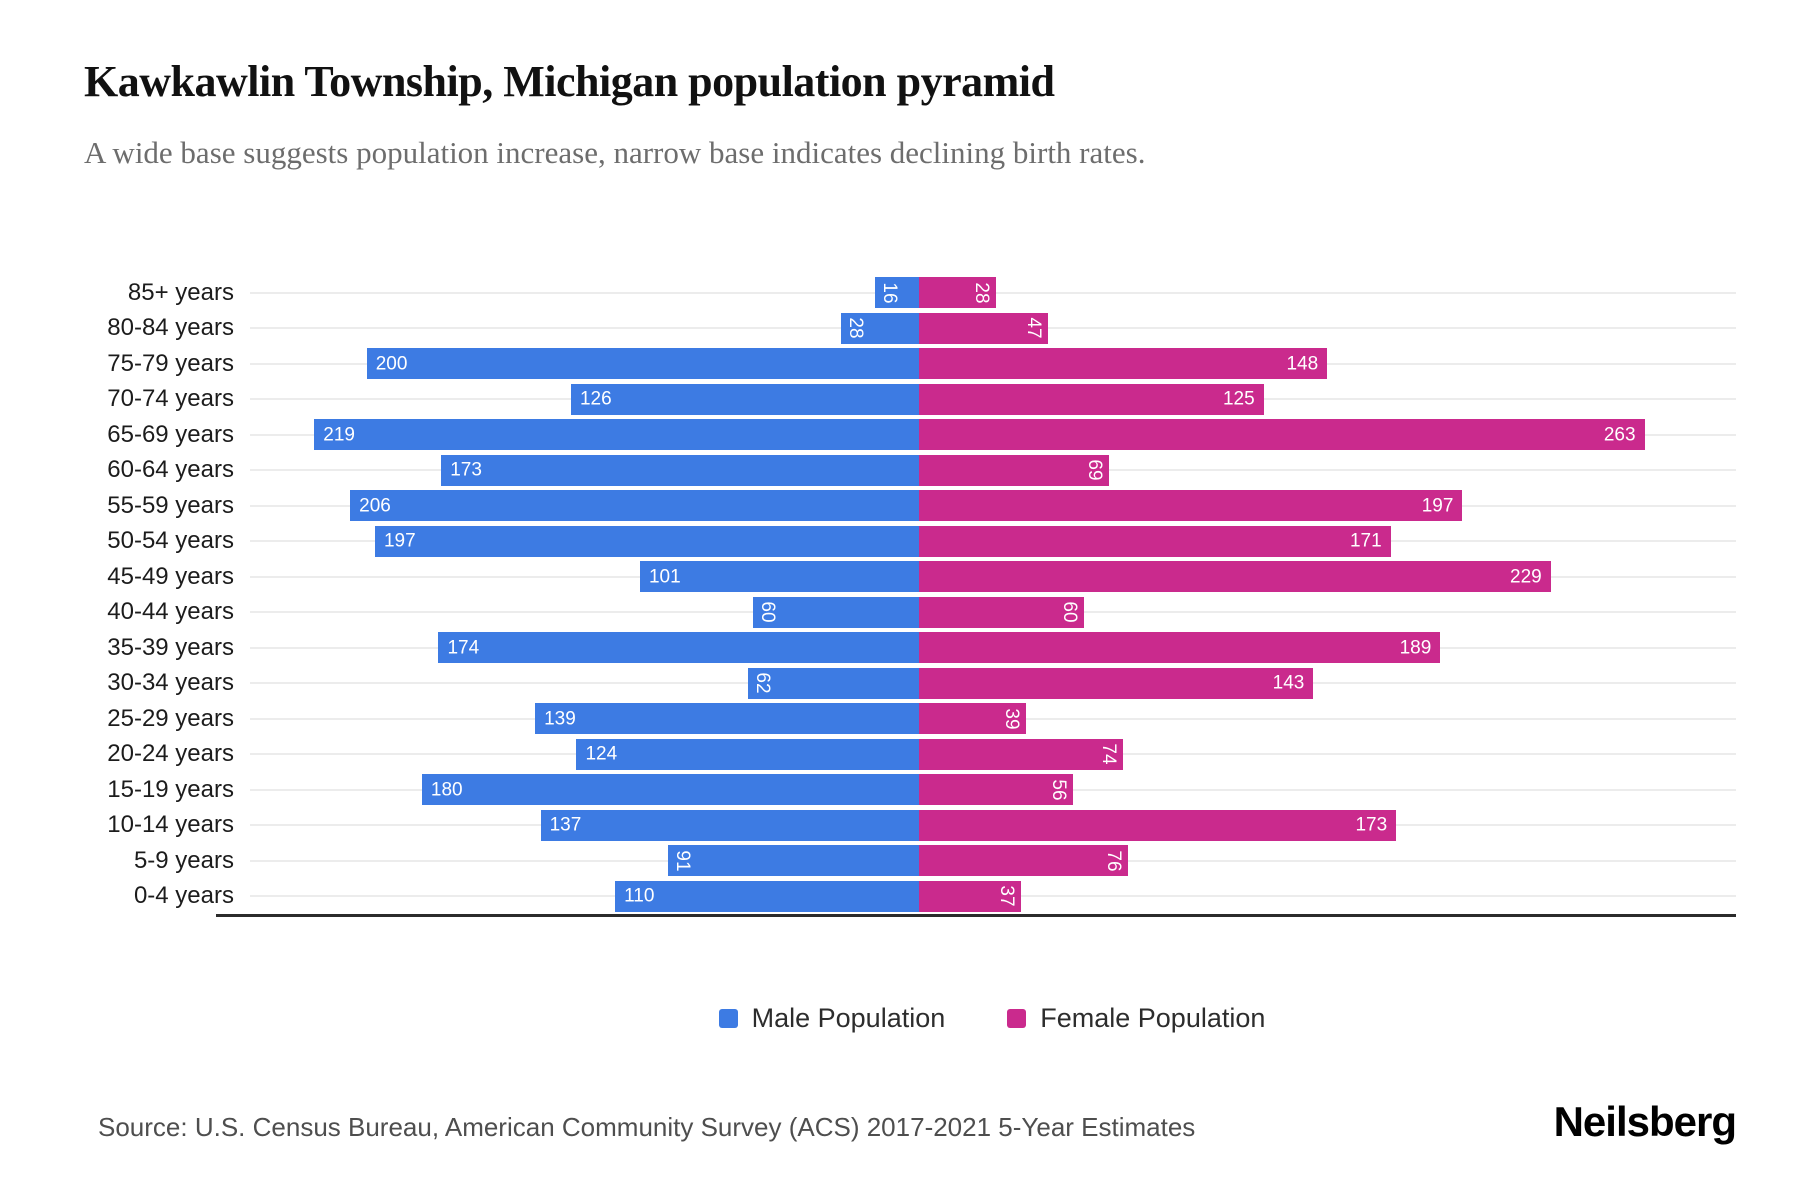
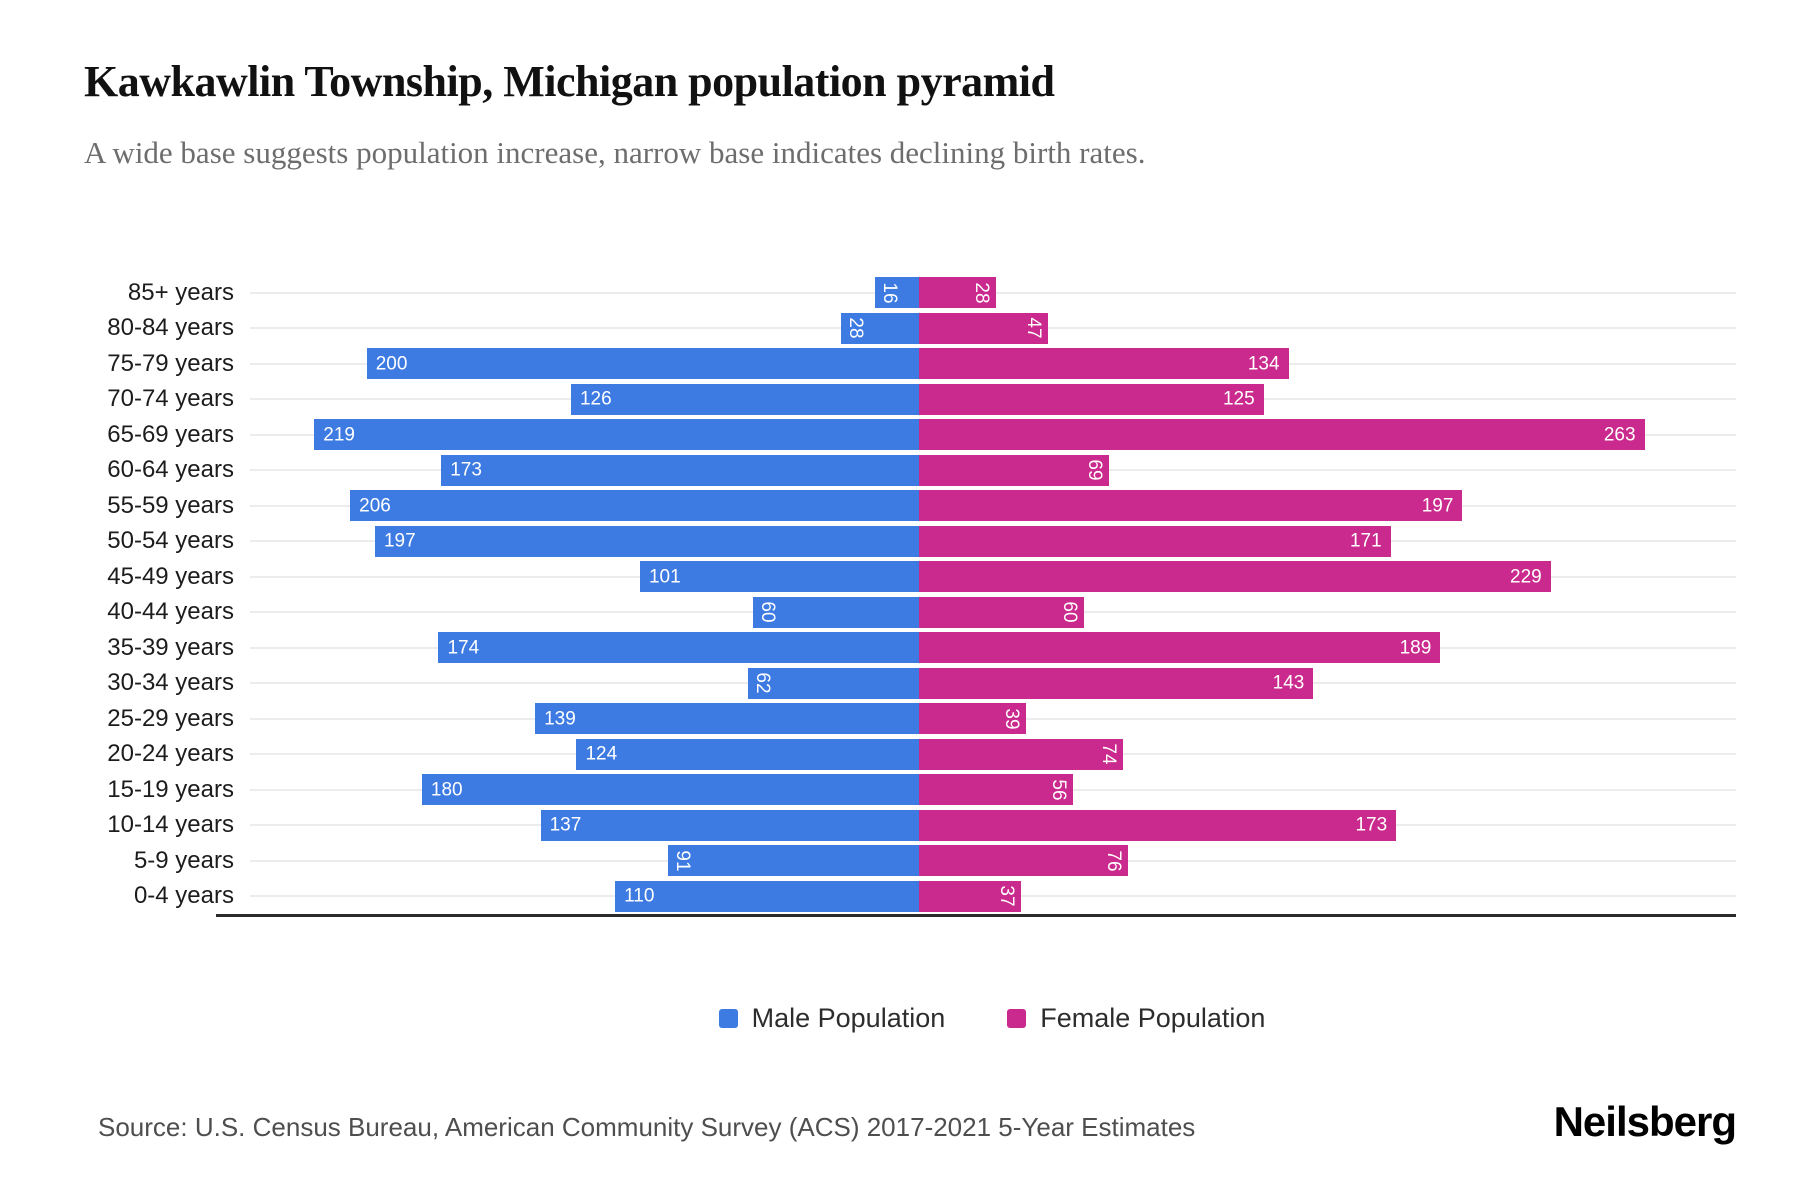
Female Population/75-79 years: 148 -> 134
